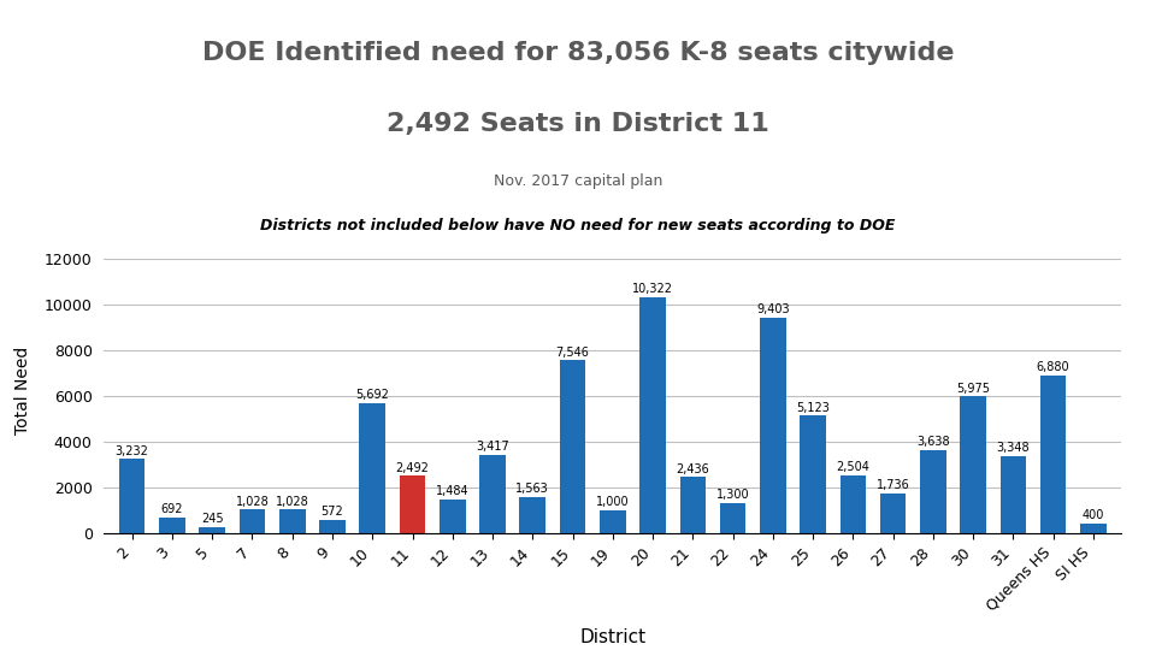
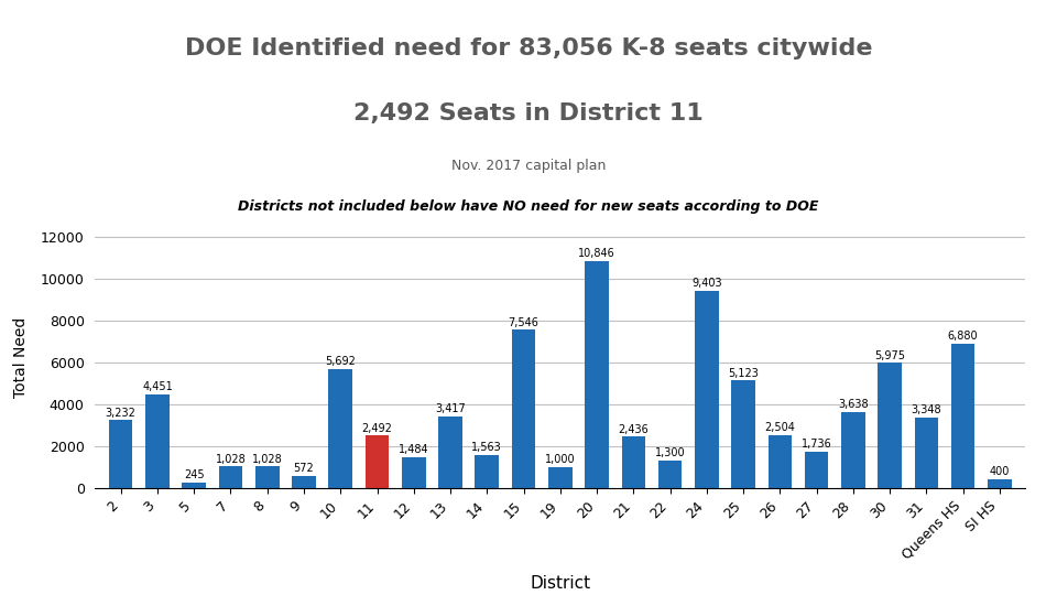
3: 692 -> 4,451
20: 10,322 -> 10,846
